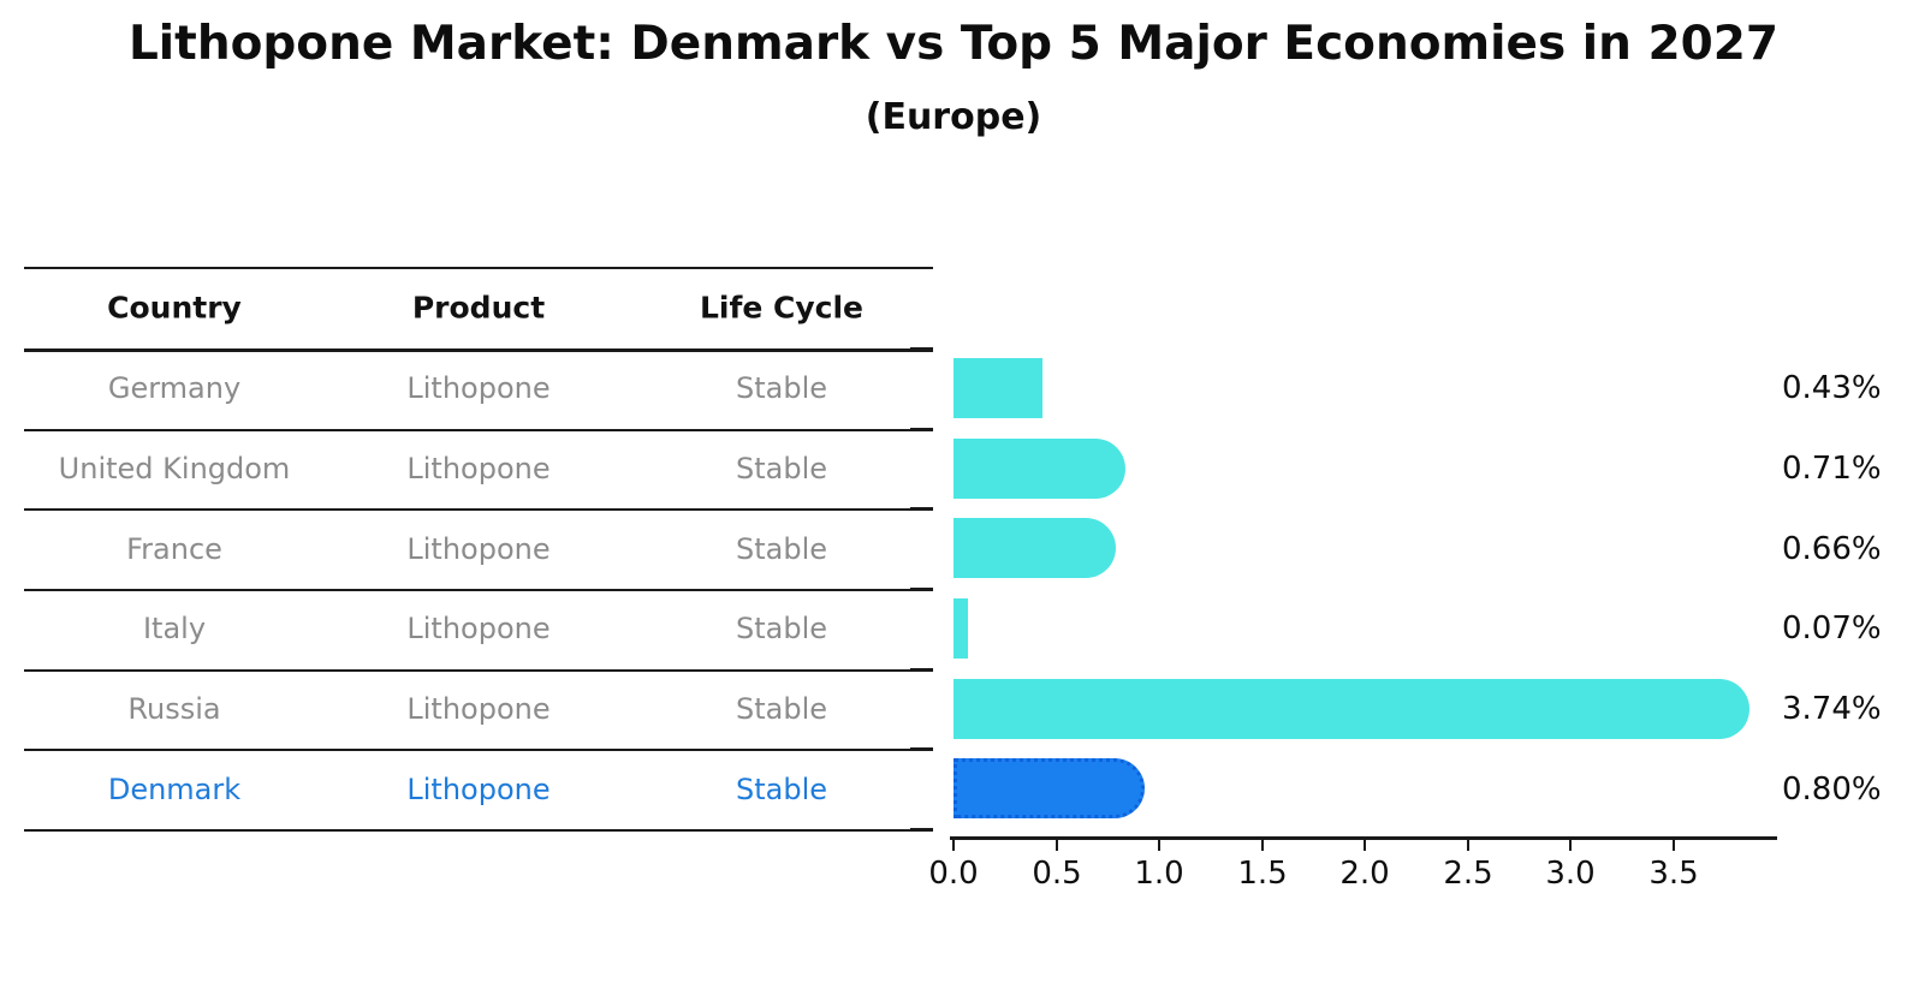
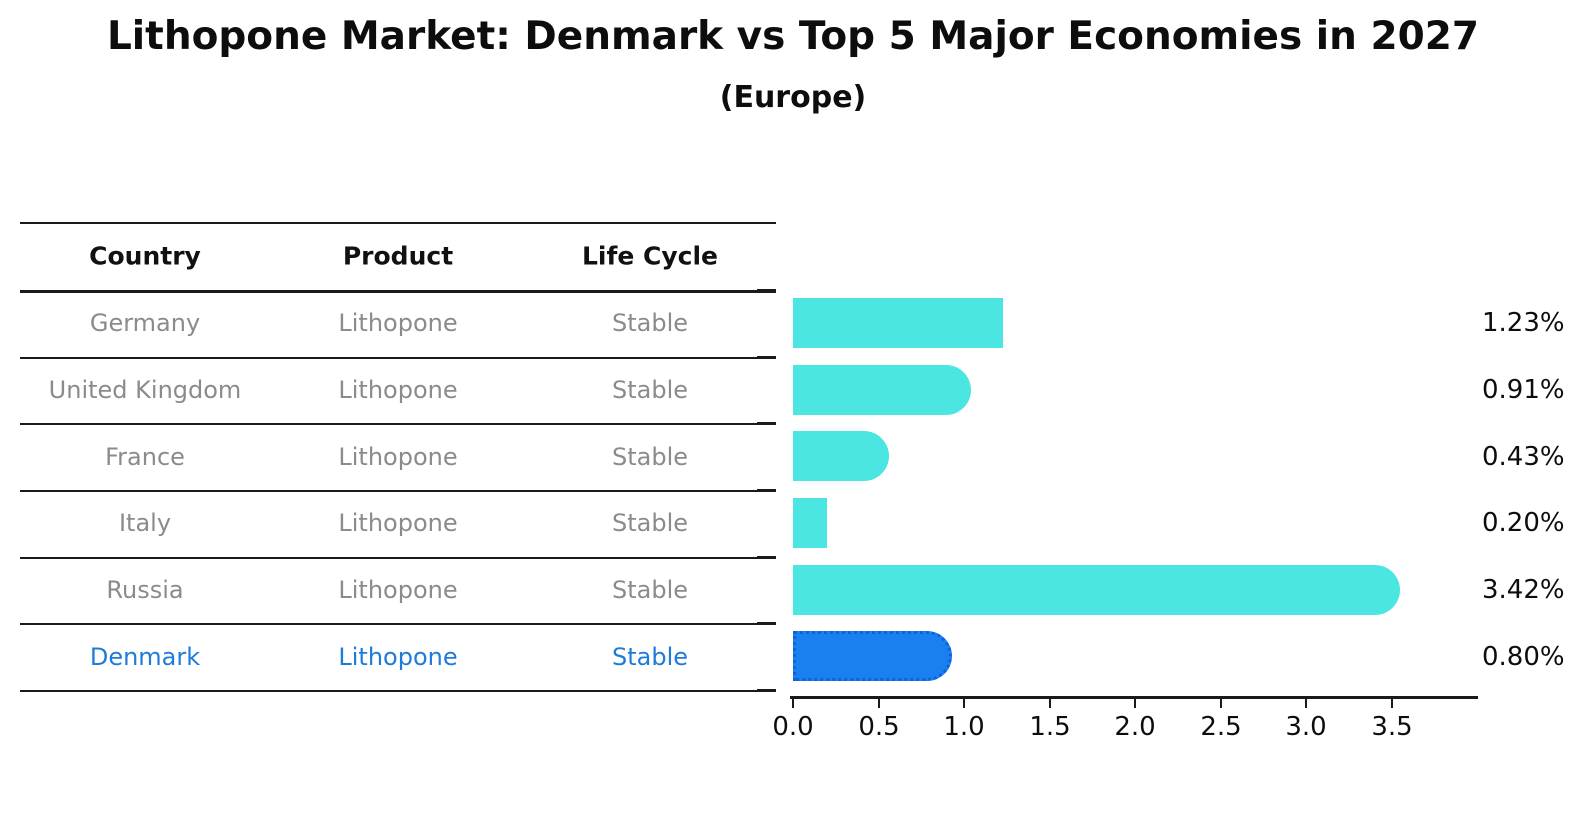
Germany: 0.43% -> 1.23%
United Kingdom: 0.71% -> 0.91%
France: 0.66% -> 0.43%
Italy: 0.07% -> 0.20%
Russia: 3.74% -> 3.42%
